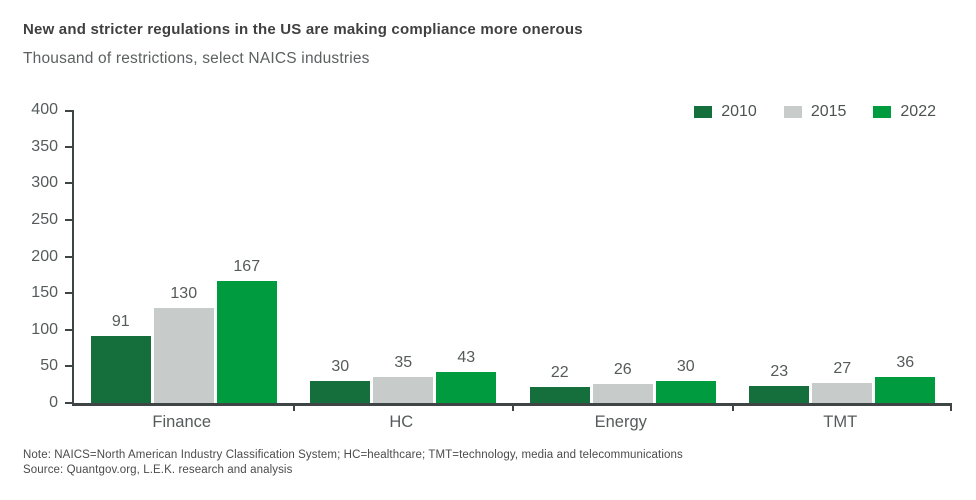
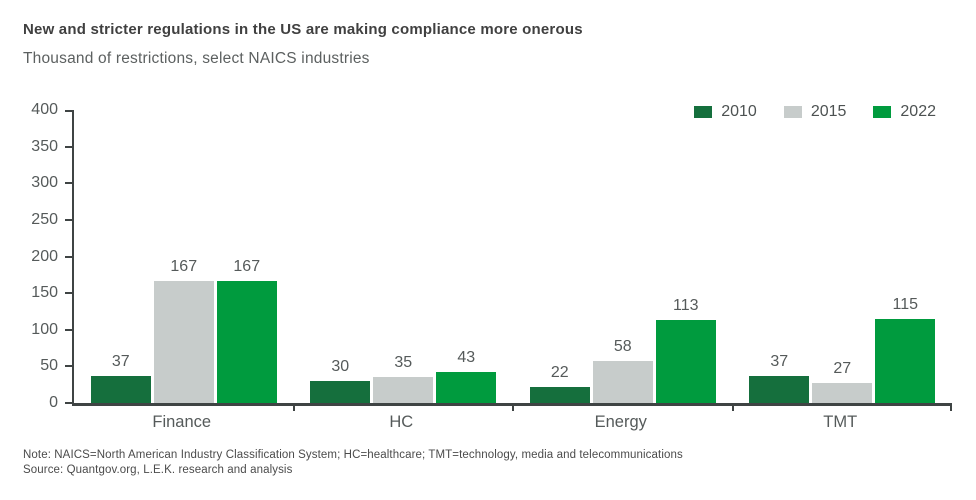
2010/Finance: 91 -> 37
2015/Finance: 130 -> 167
2015/Energy: 26 -> 58
2022/Energy: 30 -> 113
2010/TMT: 23 -> 37
2022/TMT: 36 -> 115
